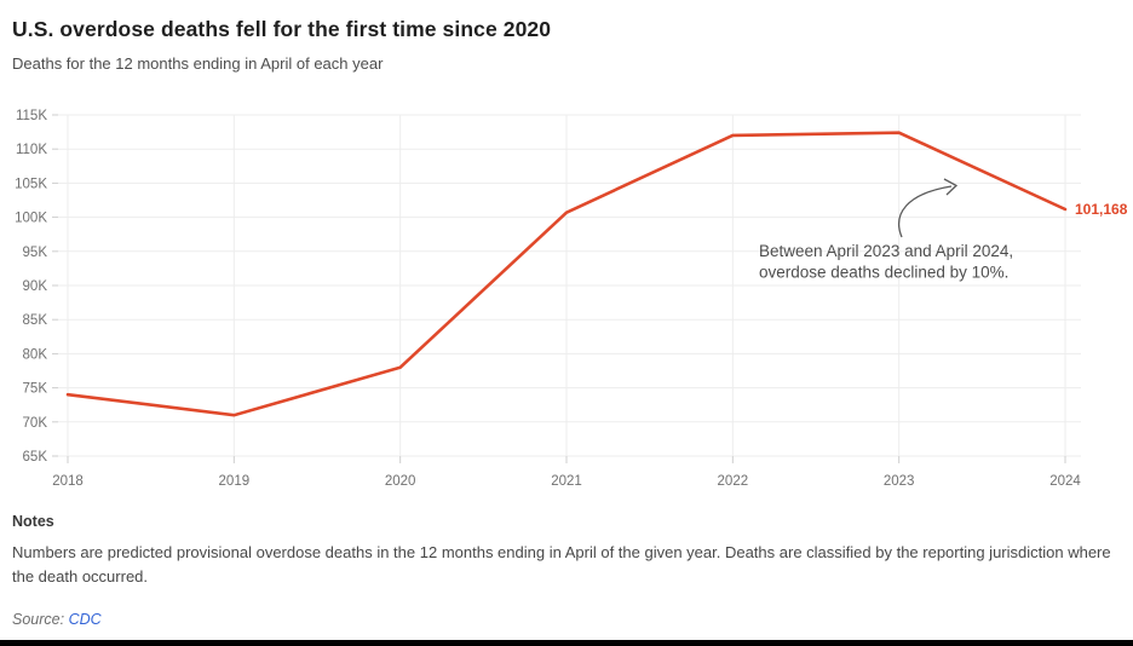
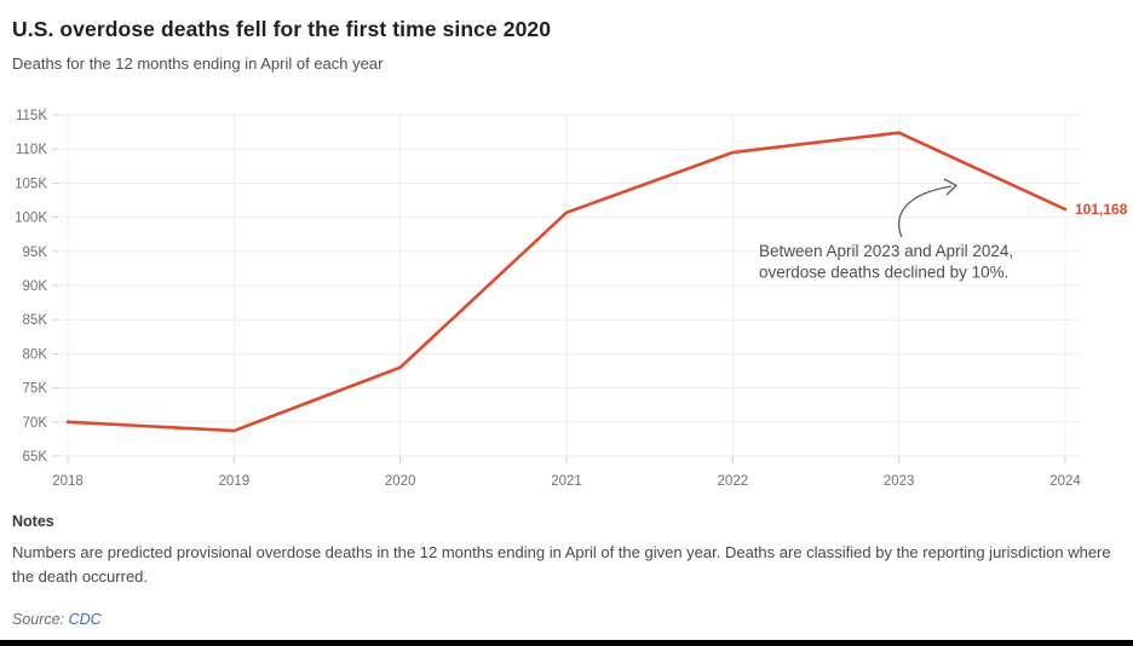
2018: 74K -> 70K
2019: 71K -> 69K
2022: 112K -> 110K
